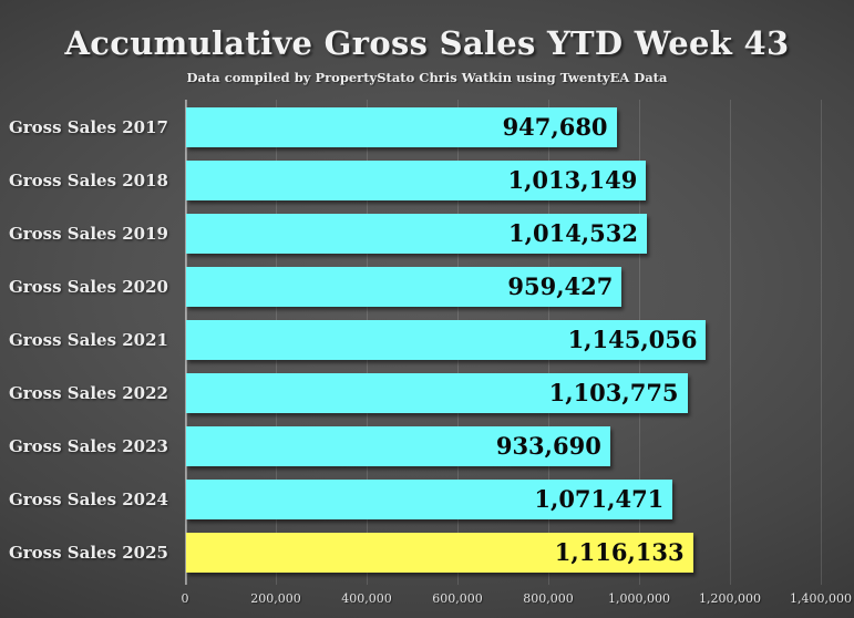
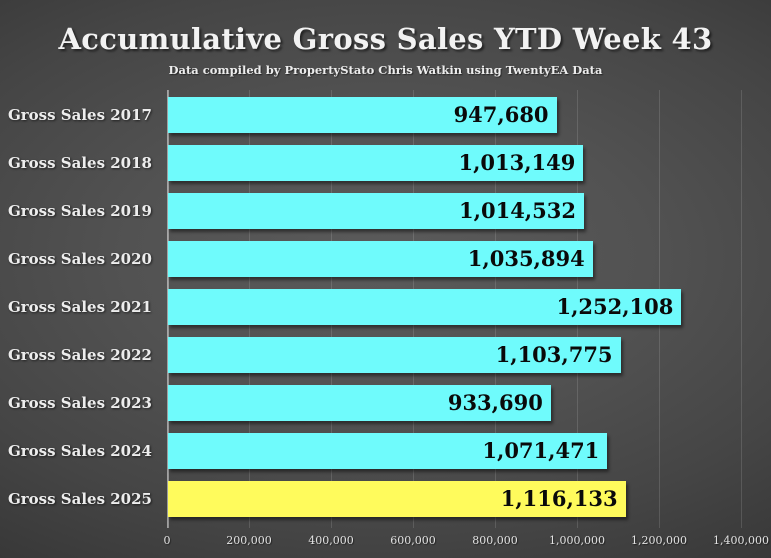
Gross Sales 2020: 959,427 -> 1,035,894
Gross Sales 2021: 1,145,056 -> 1,252,108
